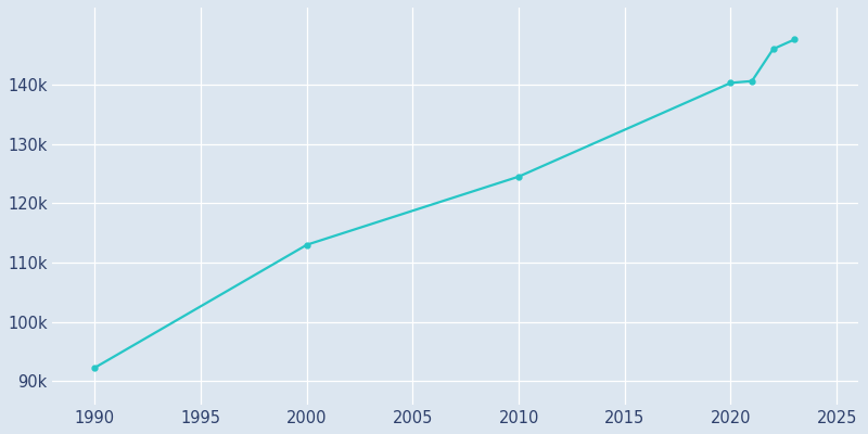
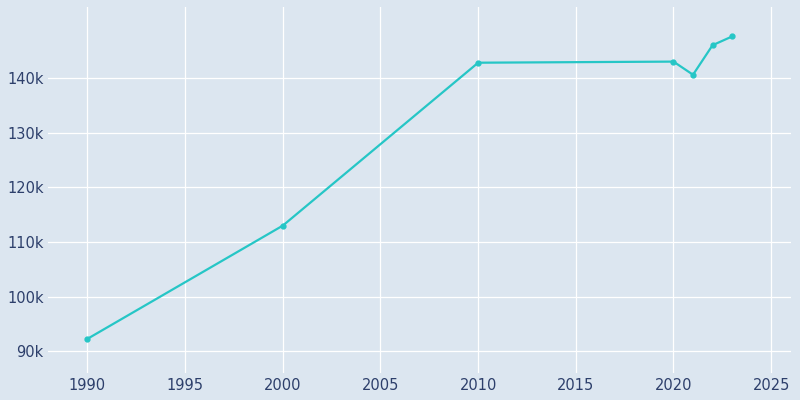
2010: 124.5k -> 142.8k
2020: 140.3k -> 143.0k
